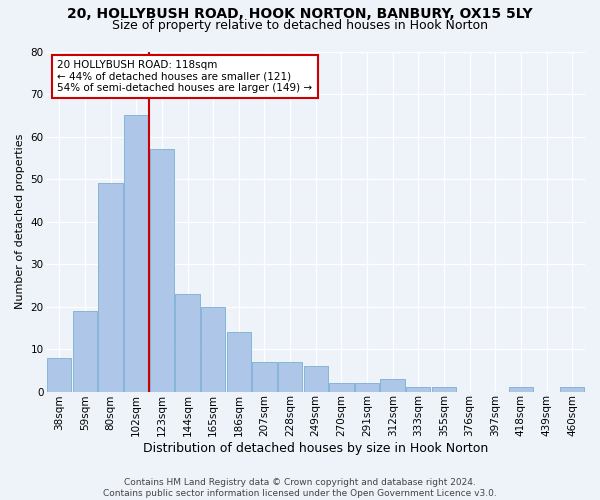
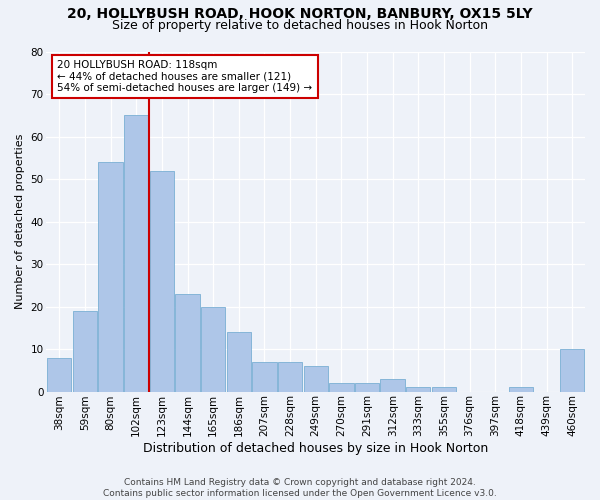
80sqm: 49 -> 54
123sqm: 57 -> 52
460sqm: 1 -> 10
